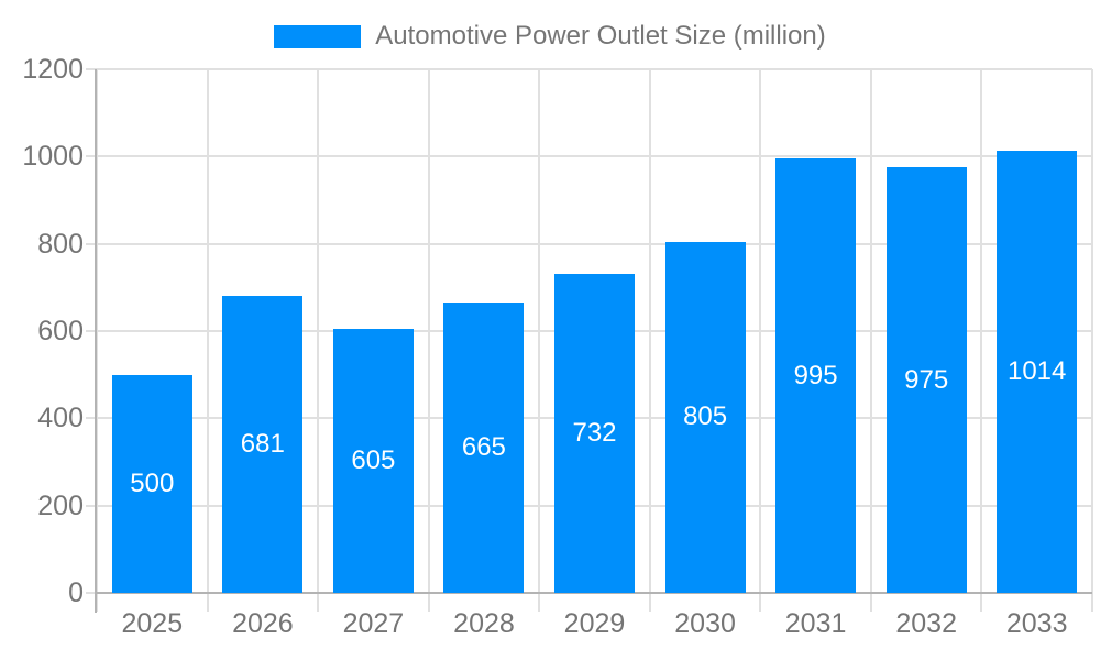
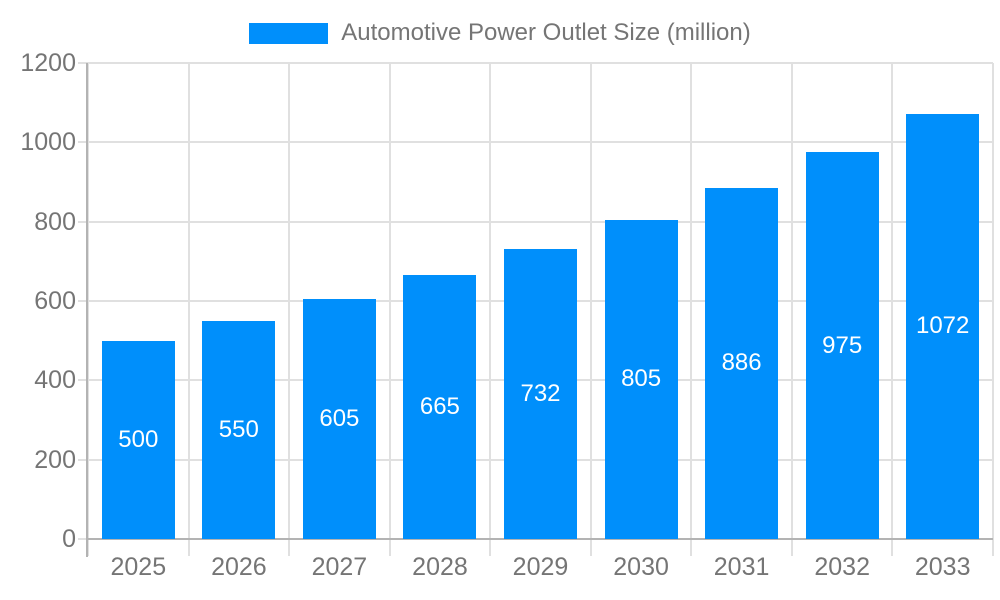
2026: 681 -> 550
2031: 995 -> 886
2033: 1014 -> 1072
